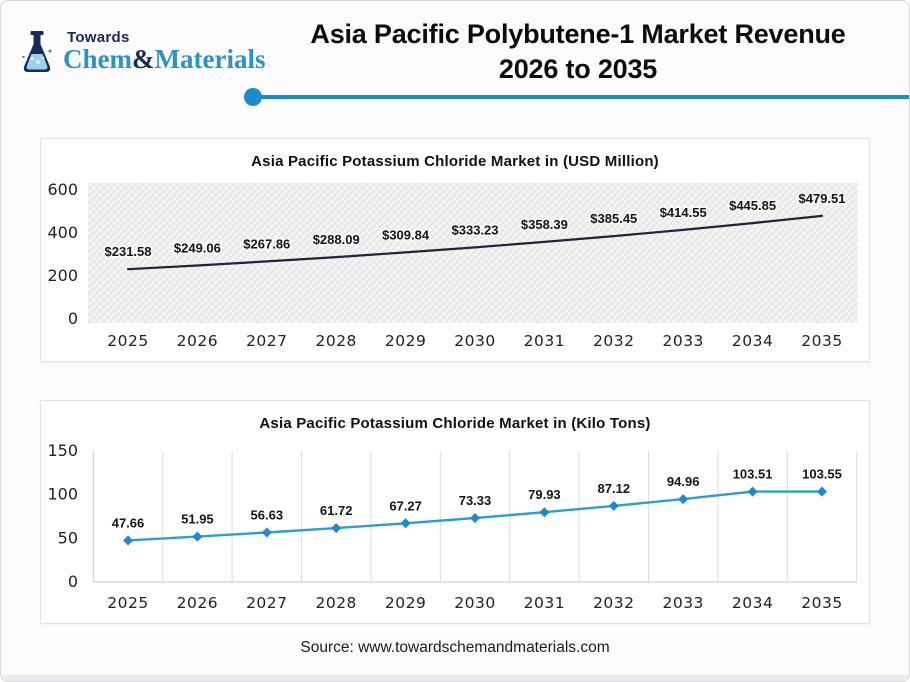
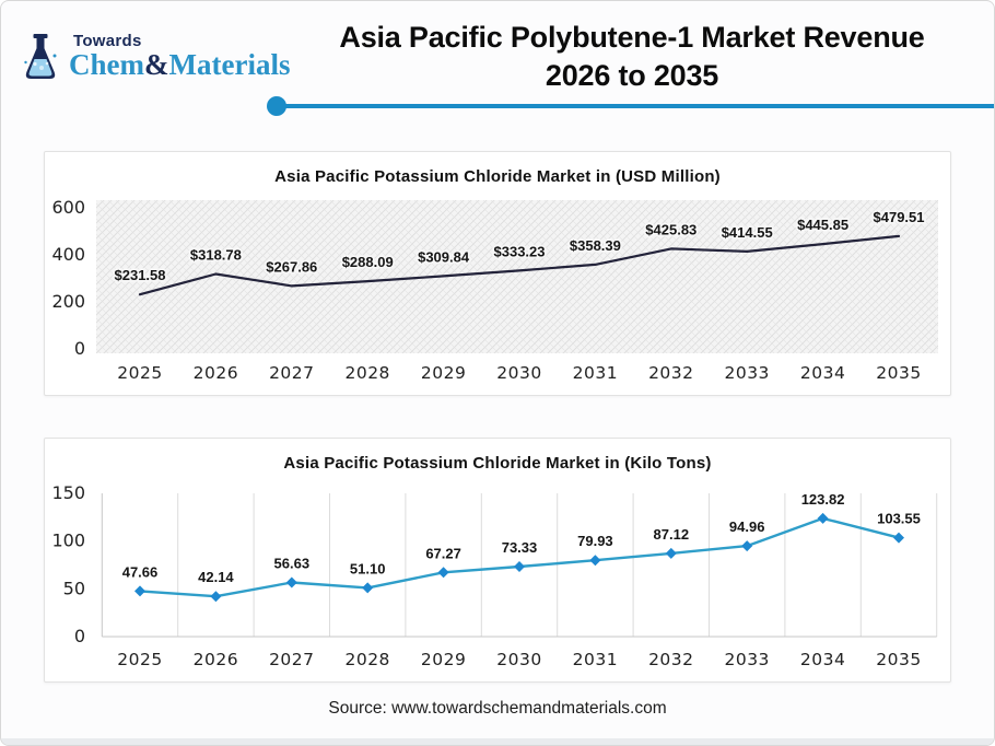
Asia Pacific Potassium Chloride Market in (USD Million)/2026: $249.06 -> $318.78
Asia Pacific Potassium Chloride Market in (USD Million)/2032: $385.45 -> $425.83
Asia Pacific Potassium Chloride Market in (Kilo Tons)/2026: 51.95 -> 42.14
Asia Pacific Potassium Chloride Market in (Kilo Tons)/2028: 61.72 -> 51.10
Asia Pacific Potassium Chloride Market in (Kilo Tons)/2034: 103.51 -> 123.82
